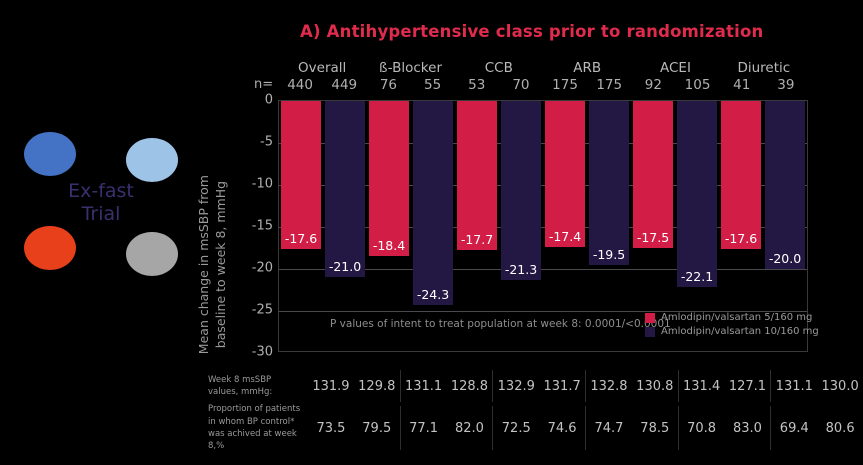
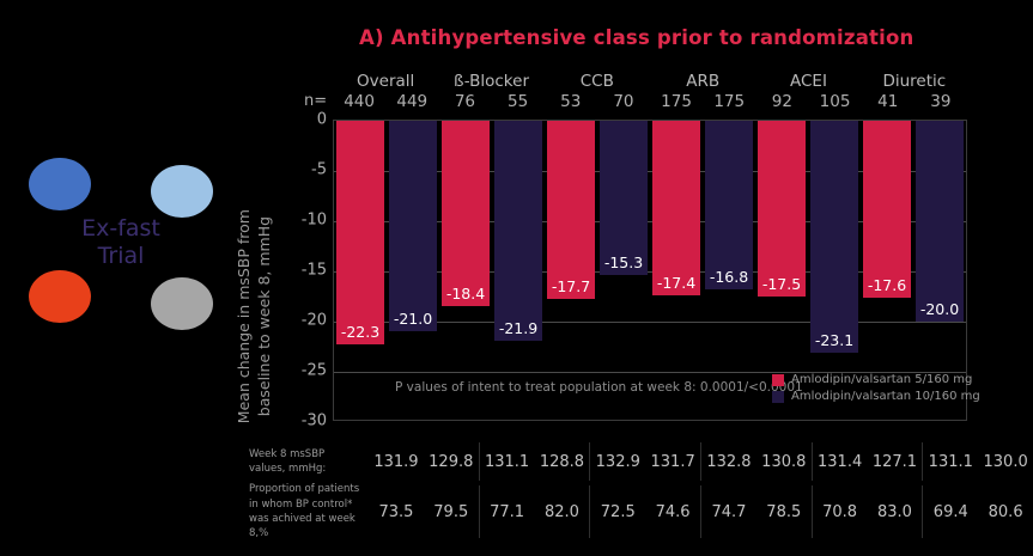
Amlodipin/valsartan 5/160 mg/Overall: -17.6 -> -22.3
Amlodipin/valsartan 10/160 mg/ß-Blocker: -24.3 -> -21.9
Amlodipin/valsartan 10/160 mg/CCB: -21.3 -> -15.3
Amlodipin/valsartan 10/160 mg/ARB: -19.5 -> -16.8
Amlodipin/valsartan 10/160 mg/ACEI: -22.1 -> -23.1
